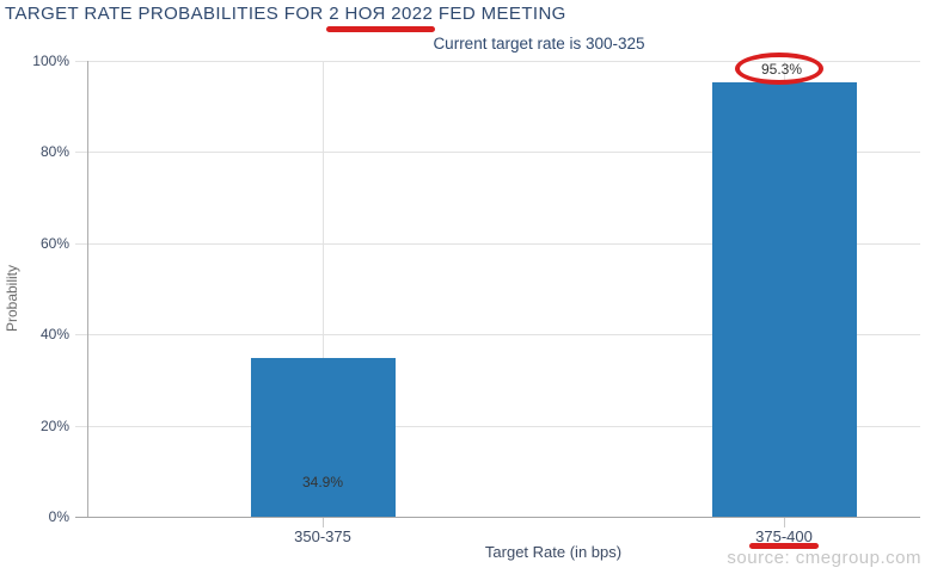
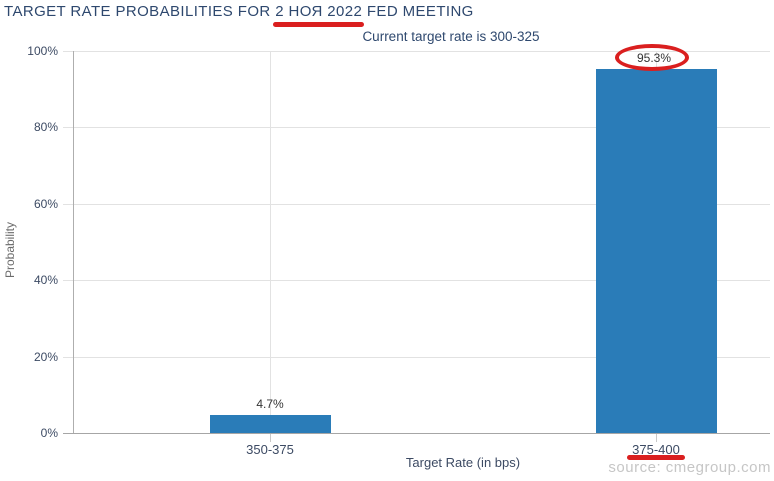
350-375: 34.9% -> 4.7%
